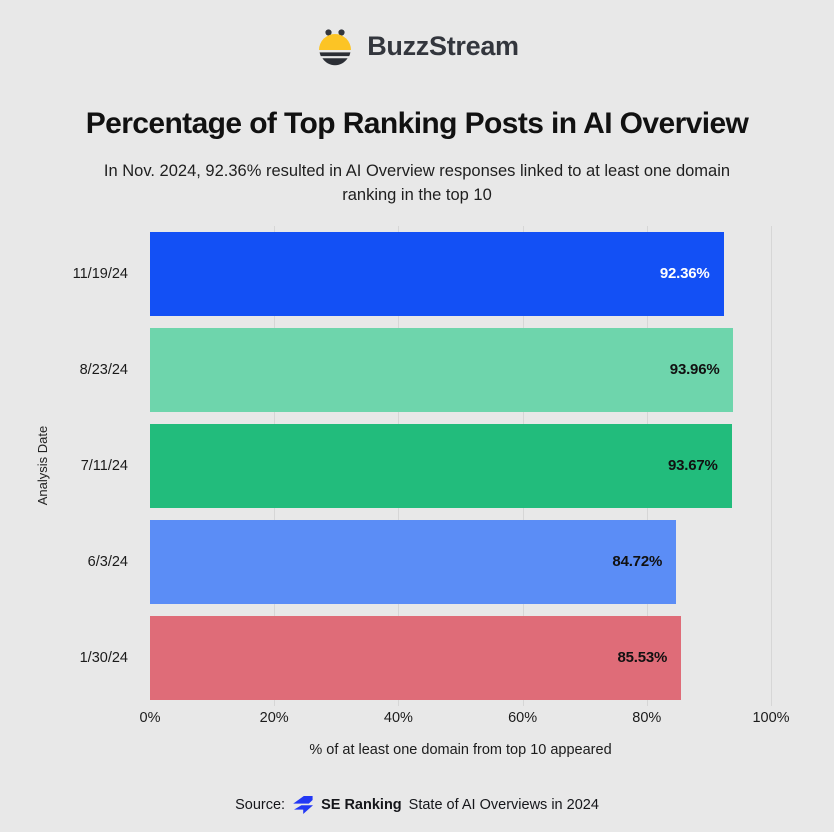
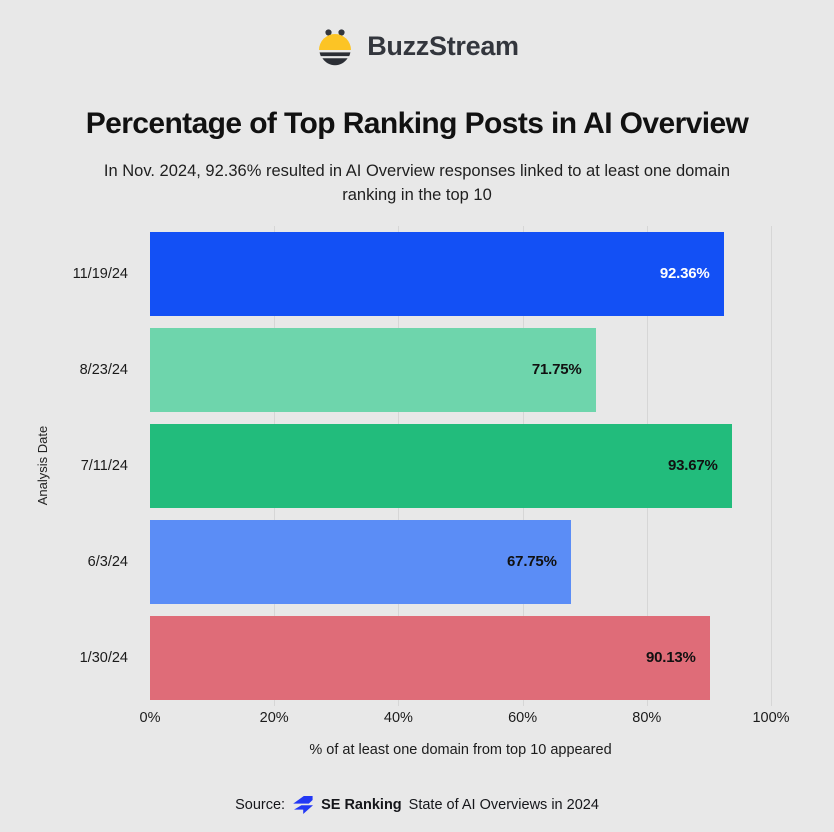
8/23/24: 93.96% -> 71.75%
6/3/24: 84.72% -> 67.75%
1/30/24: 85.53% -> 90.13%
